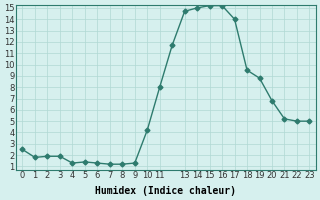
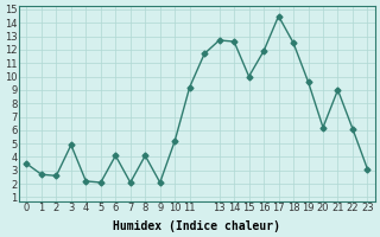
0: 2.5 -> 3.5
1: 1.8 -> 2.7
2: 1.9 -> 2.6
3: 1.9 -> 4.9
4: 1.3 -> 2.2
5: 1.4 -> 2.1
6: 1.3 -> 4.1
7: 1.2 -> 2.1
8: 1.2 -> 4.1
9: 1.3 -> 2.1
10: 4.2 -> 5.2
11: 8.0 -> 9.2
13: 14.7 -> 12.7
14: 15.0 -> 12.6
15: 15.2 -> 10.0
16: 15.2 -> 11.9
17: 14.0 -> 14.5
18: 9.5 -> 12.5
19: 8.8 -> 9.6
20: 6.8 -> 6.2
21: 5.2 -> 9.0
22: 5.0 -> 6.1
23: 5.0 -> 3.1
